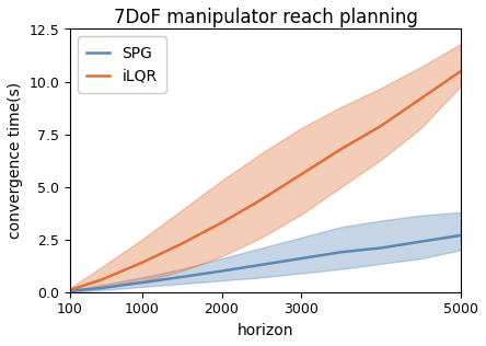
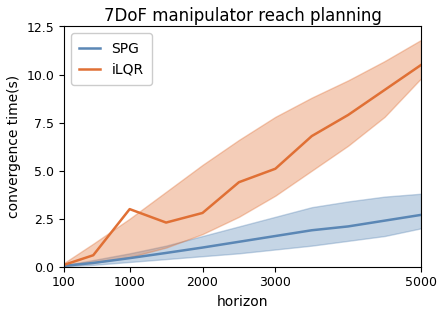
iLQR/1000: 1.4 -> 3.0
iLQR/2000: 3.3 -> 2.8
iLQR/3000: 5.6 -> 5.1
